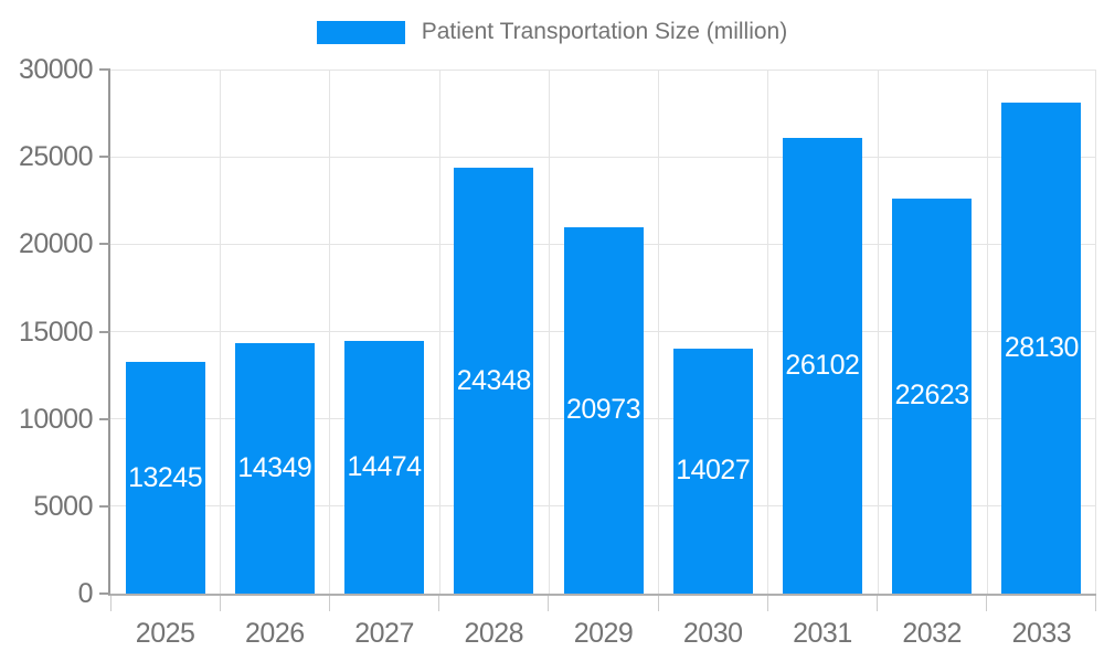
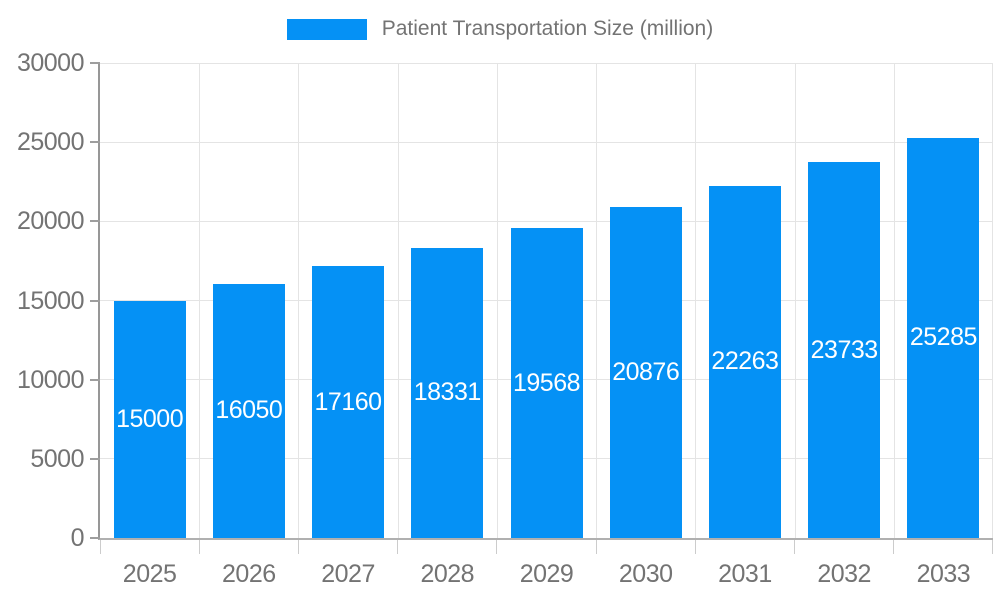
2025: 13245 -> 15000
2026: 14349 -> 16050
2027: 14474 -> 17160
2028: 24348 -> 18331
2029: 20973 -> 19568
2030: 14027 -> 20876
2031: 26102 -> 22263
2032: 22623 -> 23733
2033: 28130 -> 25285
